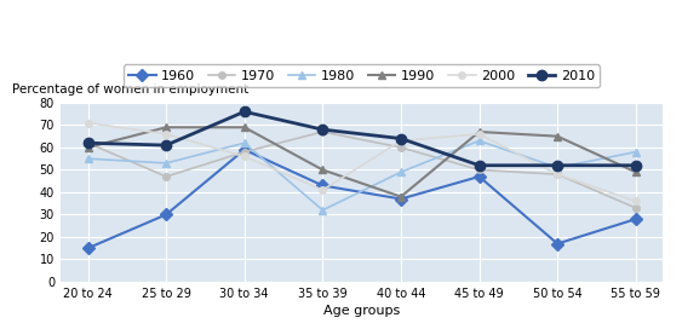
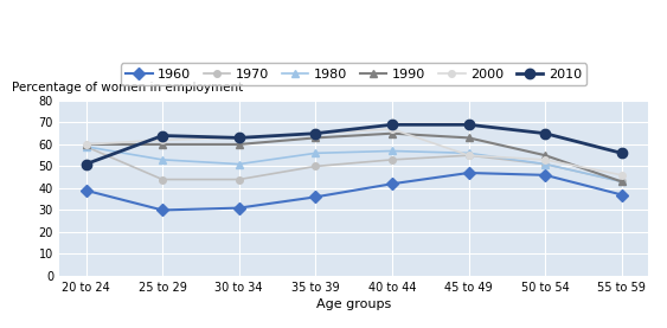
1960/20 to 24: 15 -> 39
1970/20 to 24: 62 -> 59
1980/20 to 24: 55 -> 59
2000/20 to 24: 71 -> 60
2010/20 to 24: 62 -> 51
1970/25 to 29: 47 -> 44
1990/25 to 29: 69 -> 60
2000/25 to 29: 66 -> 62
2010/25 to 29: 61 -> 64
1960/30 to 34: 59 -> 31
1970/30 to 34: 58 -> 44
1980/30 to 34: 62 -> 51
1990/30 to 34: 69 -> 60
2000/30 to 34: 56 -> 63
2010/30 to 34: 76 -> 63
1960/35 to 39: 43 -> 36
1970/35 to 39: 67 -> 50
1980/35 to 39: 32 -> 56
1990/35 to 39: 50 -> 63
2000/35 to 39: 41 -> 65
2010/35 to 39: 68 -> 65
1960/40 to 44: 37 -> 42
1970/40 to 44: 60 -> 53
1980/40 to 44: 49 -> 57
1990/40 to 44: 38 -> 65
2000/40 to 44: 63 -> 67
2010/40 to 44: 64 -> 69
1970/45 to 49: 50 -> 55
1980/45 to 49: 63 -> 56
1990/45 to 49: 67 -> 63
2000/45 to 49: 66 -> 55
2010/45 to 49: 52 -> 69
1960/50 to 54: 17 -> 46
1970/50 to 54: 48 -> 51
1990/50 to 54: 65 -> 55
2000/50 to 54: 48 -> 53
2010/50 to 54: 52 -> 65
1960/55 to 59: 28 -> 37
1970/55 to 59: 33 -> 43
1980/55 to 59: 58 -> 43
1990/55 to 59: 49 -> 43
2000/55 to 59: 36 -> 46
2010/55 to 59: 52 -> 56
